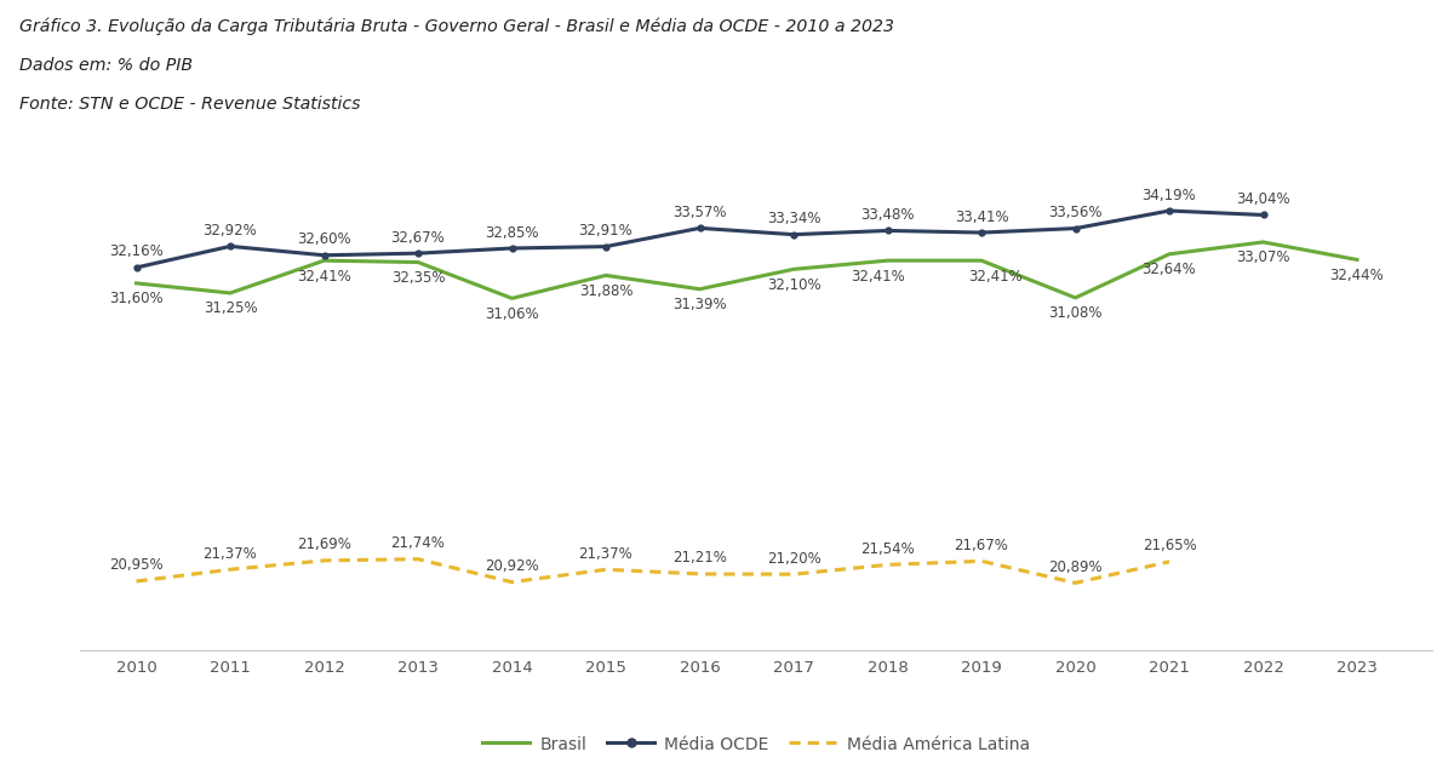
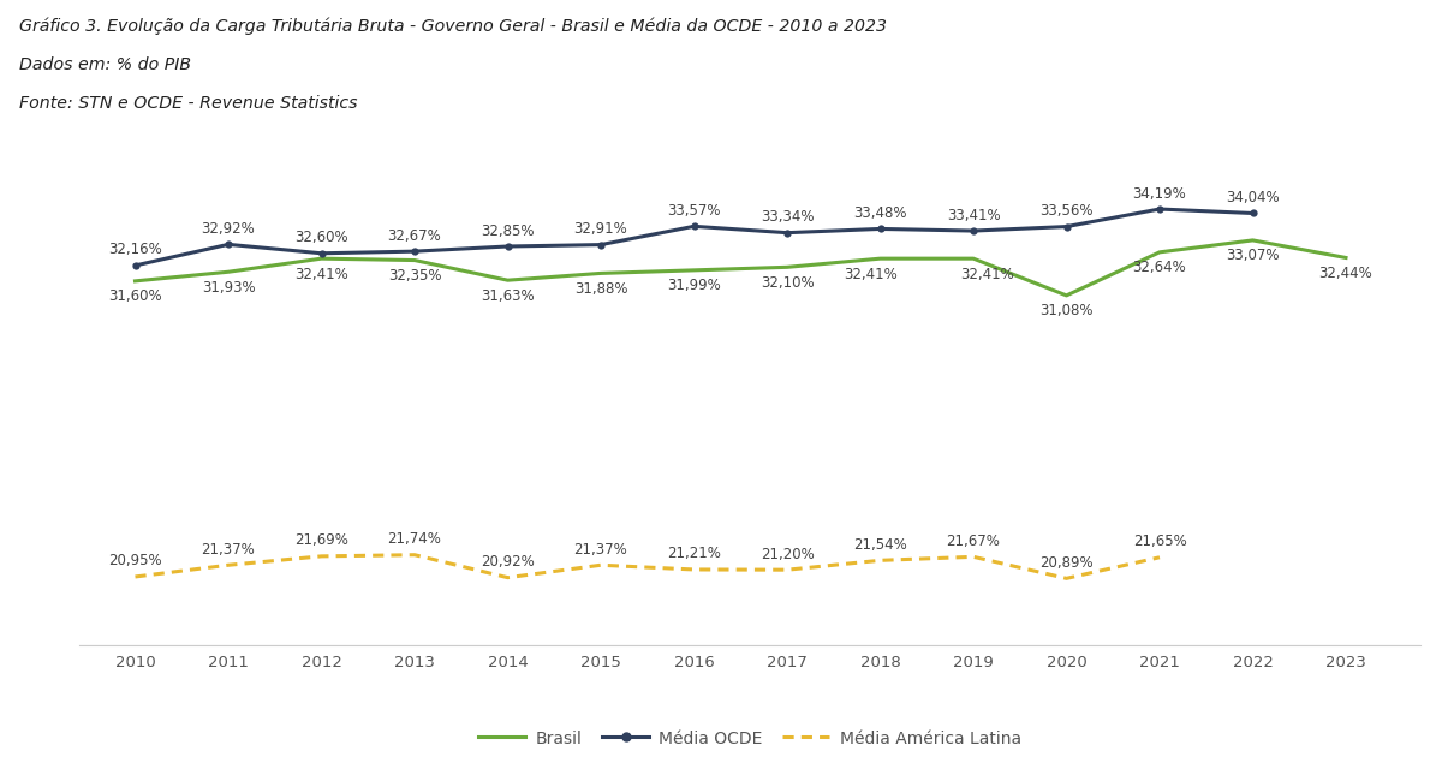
Brasil/2011: 31,25% -> 31,93%
Brasil/2014: 31,06% -> 31,63%
Brasil/2016: 31,39% -> 31,99%
